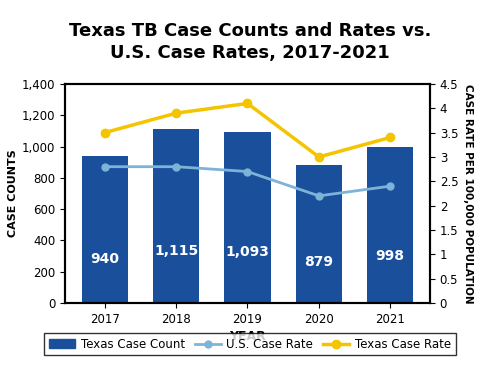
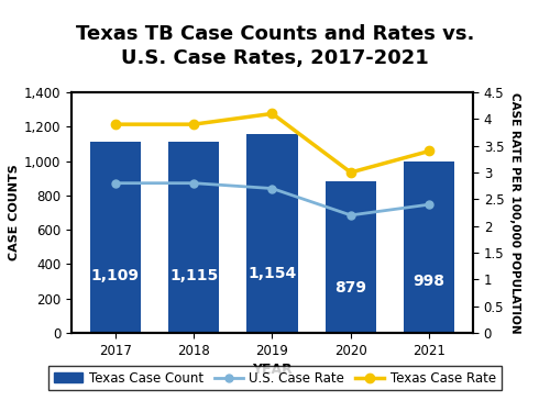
Texas Case Count/2017: 940 -> 1,109
Texas Case Rate/2017: 3.5 -> 3.9
Texas Case Count/2019: 1,093 -> 1,154
